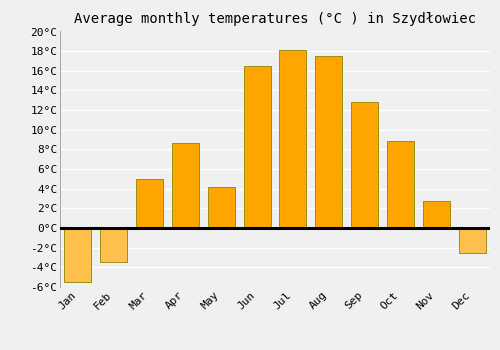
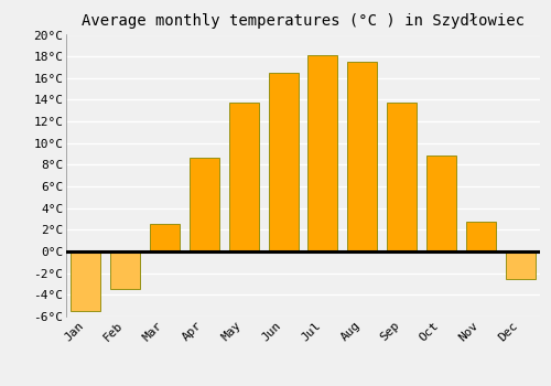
Mar: 5.0°C -> 2.5°C
May: 4.2°C -> 13.7°C
Sep: 12.8°C -> 13.7°C
